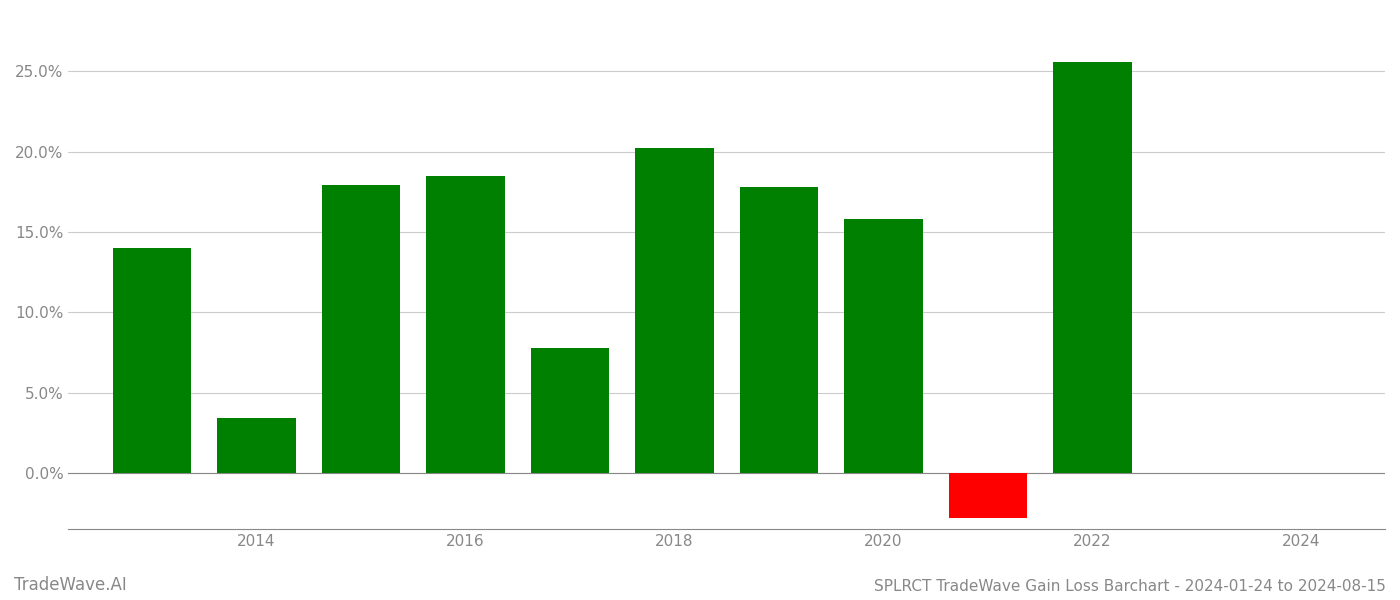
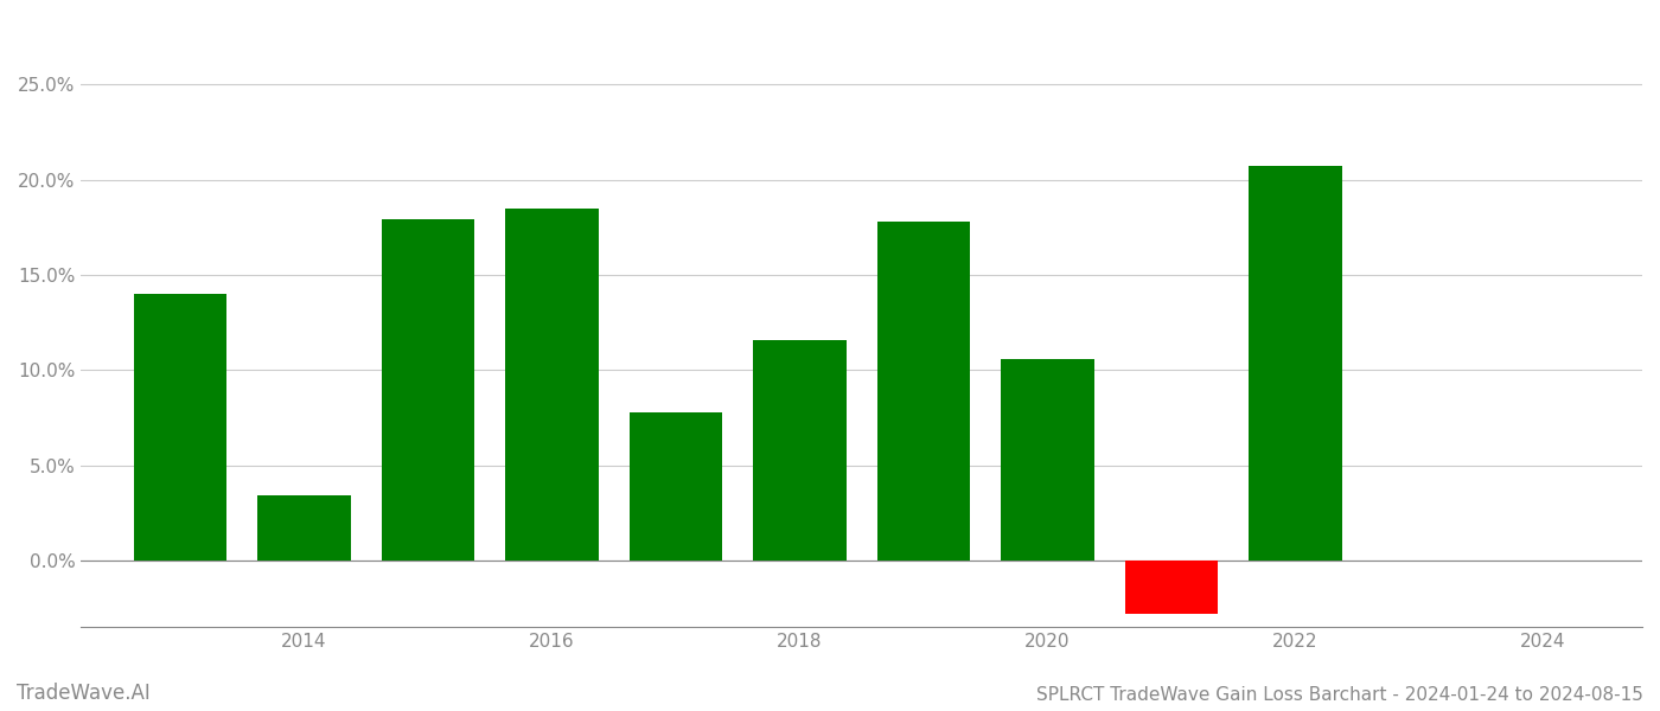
2018: 20.2% -> 11.6%
2020: 15.8% -> 10.6%
2022: 25.6% -> 20.7%
